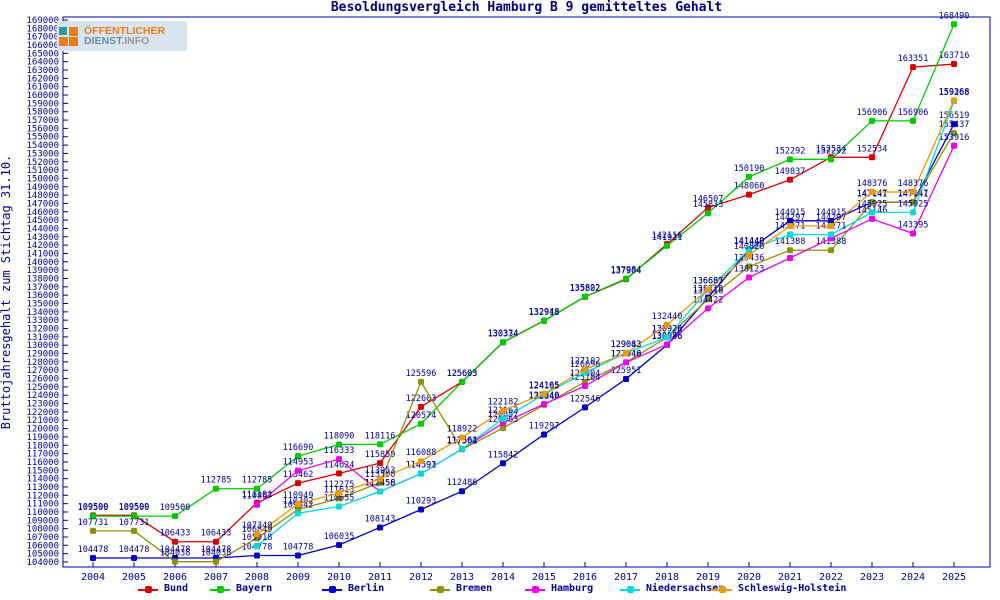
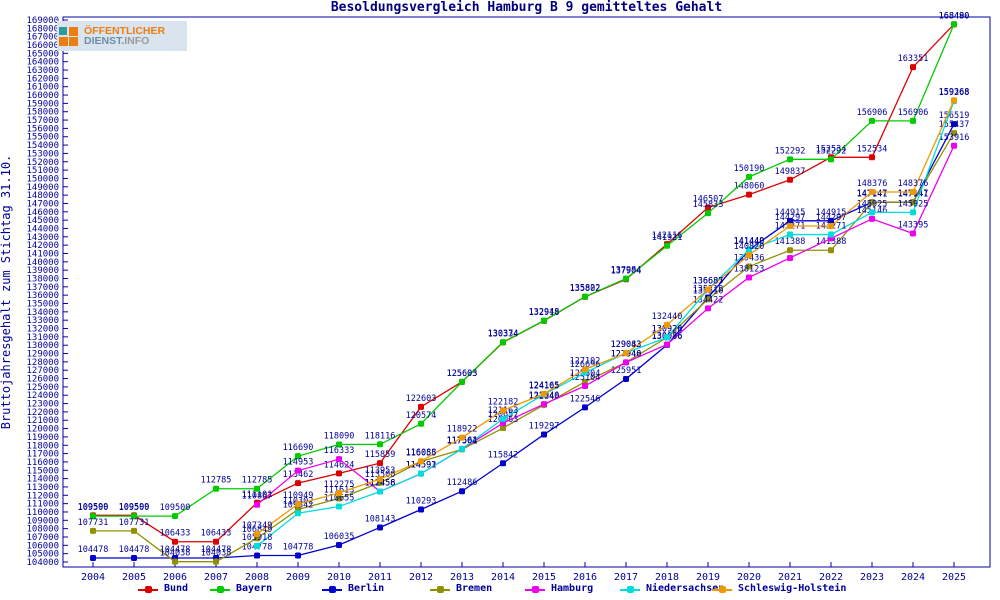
Bremen/2012: 125596 -> 116055
Bund/2025: 163716 -> 168480
